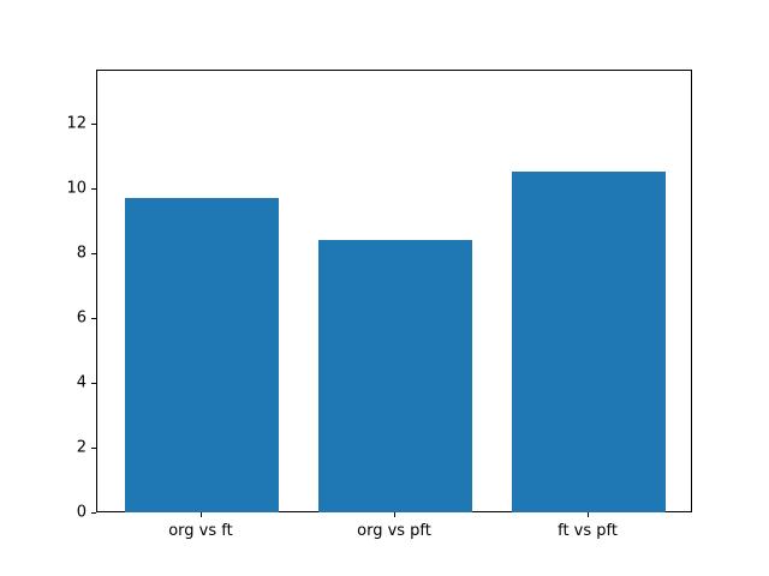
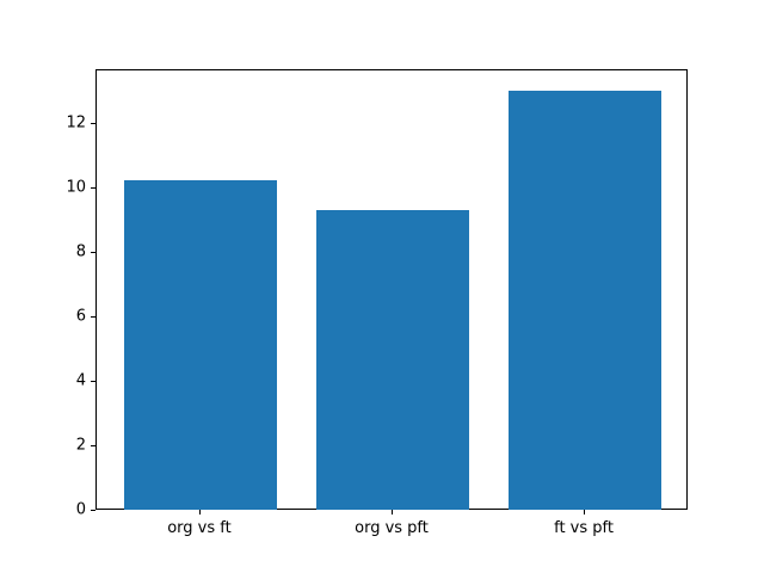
org vs ft: 9.7 -> 10.2
org vs pft: 8.4 -> 9.3
ft vs pft: 10.5 -> 13.0
